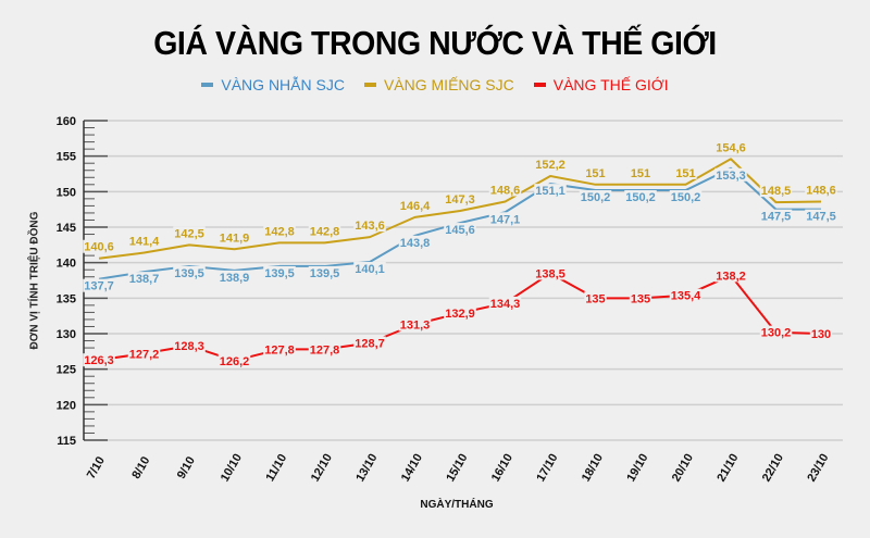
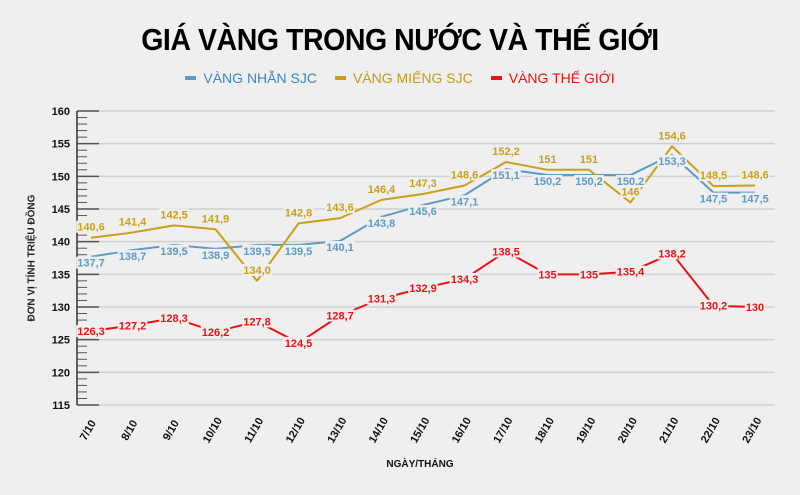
VÀNG MIẾNG SJC/11/10: 142,8 -> 134,0
VÀNG THẾ GIỚI/12/10: 127,8 -> 124,5
VÀNG MIẾNG SJC/20/10: 151 -> 146
